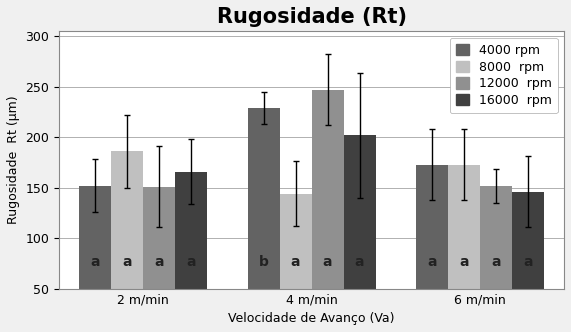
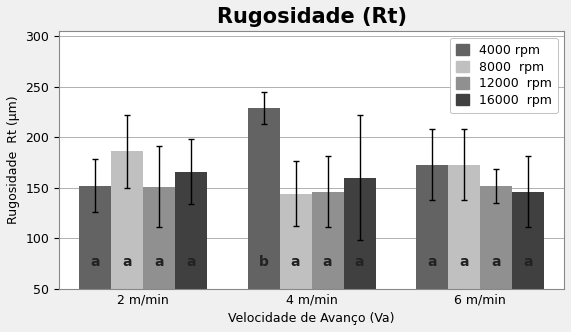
12000 rpm/4 m/min: 247 -> 146
16000 rpm/4 m/min: 202 -> 160
